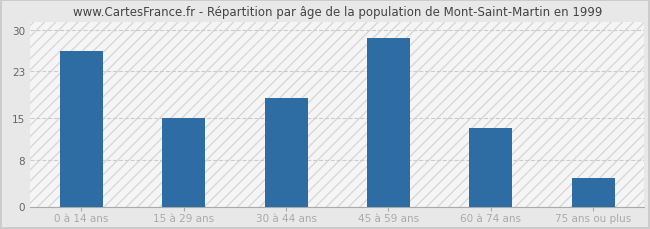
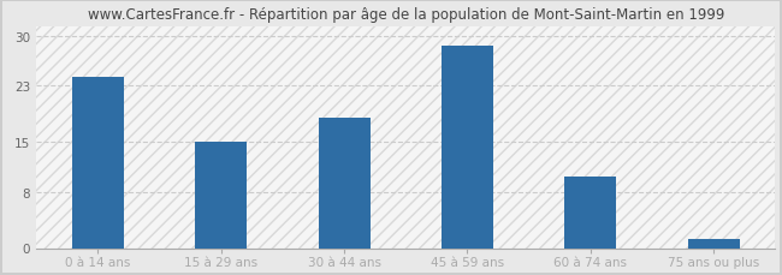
0 à 14 ans: 26.4 -> 24.3
60 à 74 ans: 13.4 -> 10.2
75 ans ou plus: 4.8 -> 1.2
